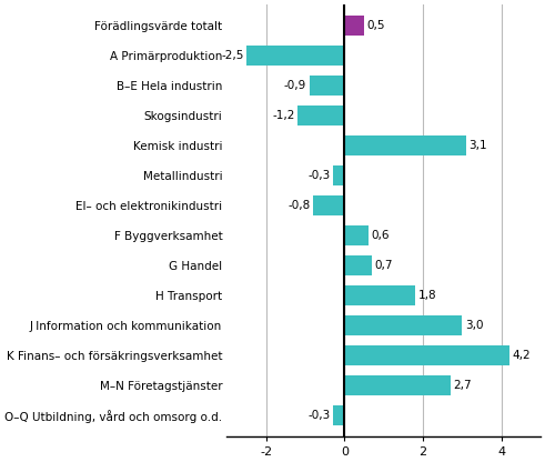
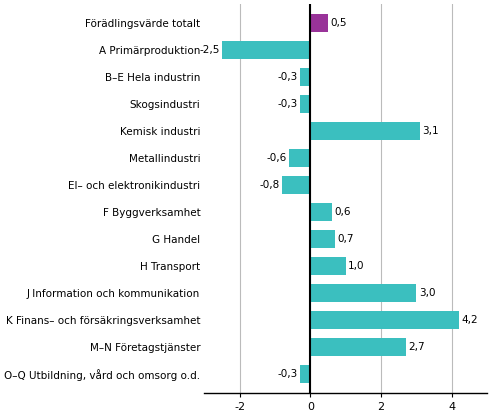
B–E Hela industrin: -0,9 -> -0,3
Skogsindustri: -1,2 -> -0,3
Metallindustri: -0,3 -> -0,6
H Transport: 1,8 -> 1,0
